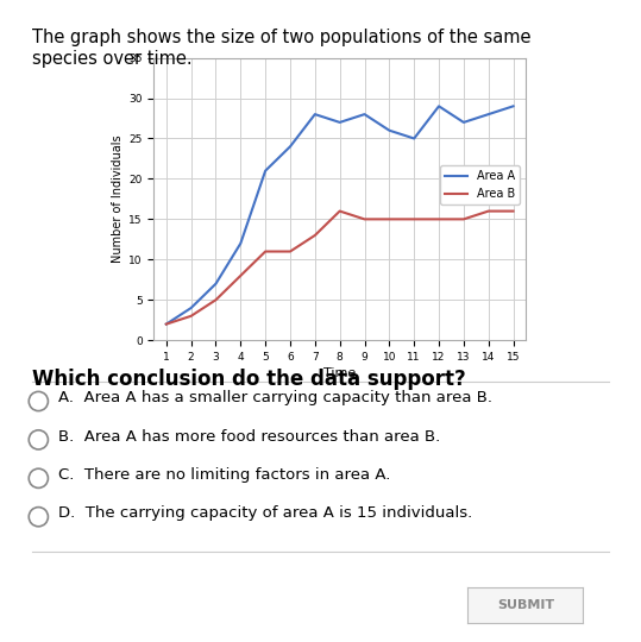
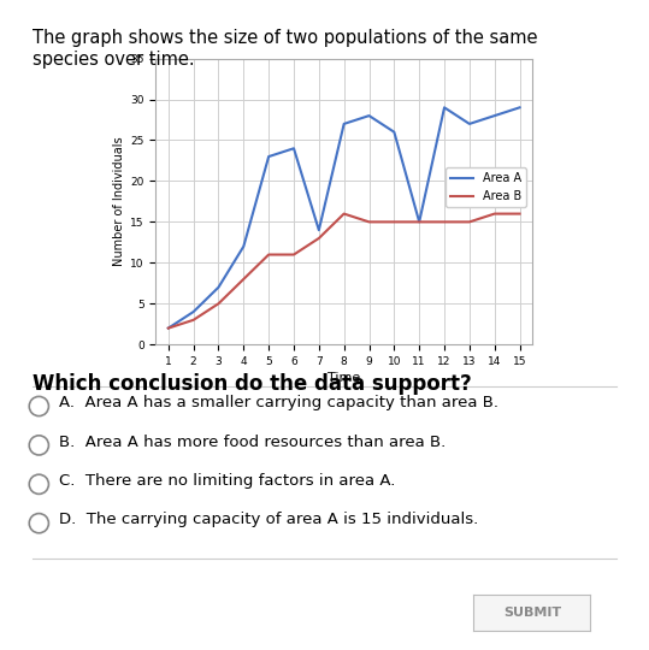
Area A/5: 21 -> 23
Area A/7: 28 -> 14
Area A/11: 25 -> 15
